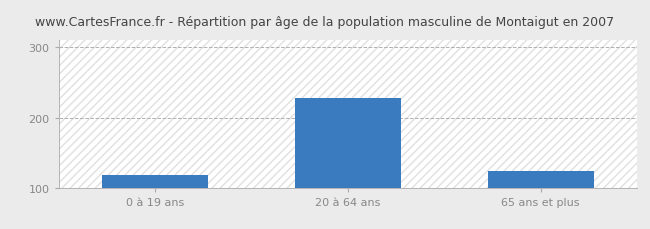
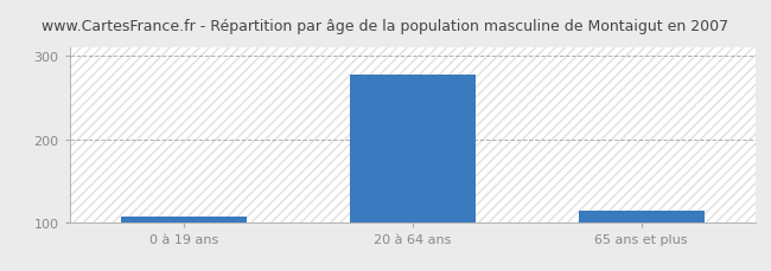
0 à 19 ans: 118 -> 107
20 à 64 ans: 228 -> 278
65 ans et plus: 124 -> 113
